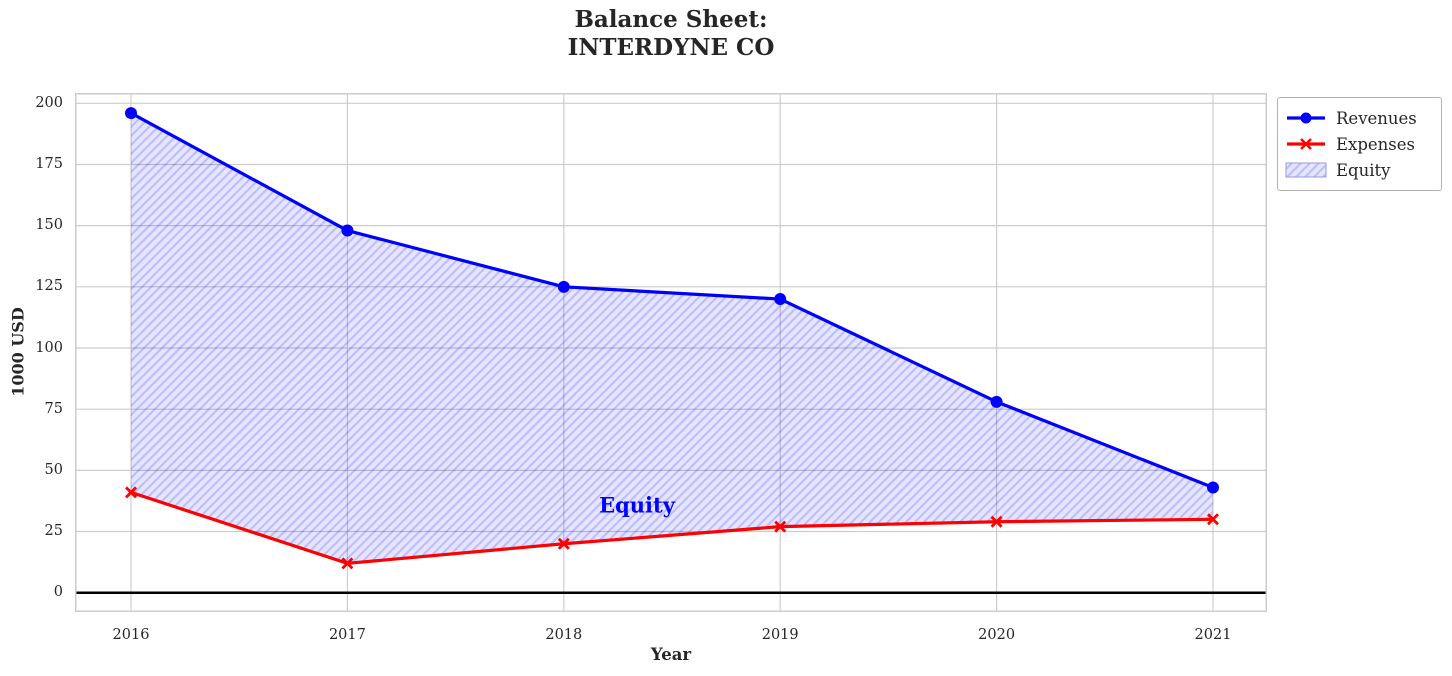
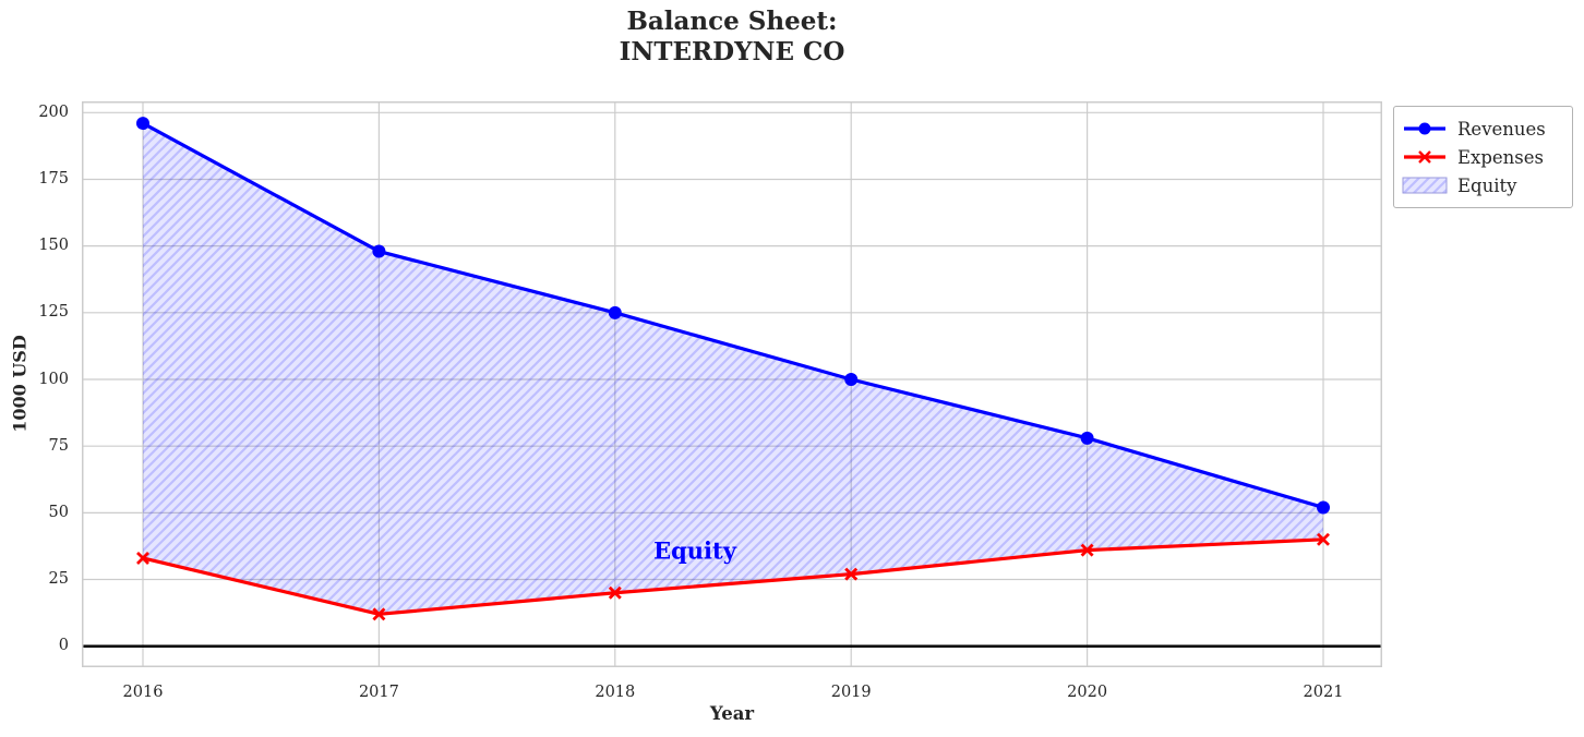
Expenses/2016: 41 -> 33
Revenues/2019: 120 -> 100
Expenses/2020: 29 -> 36
Revenues/2021: 43 -> 52
Expenses/2021: 30 -> 40
